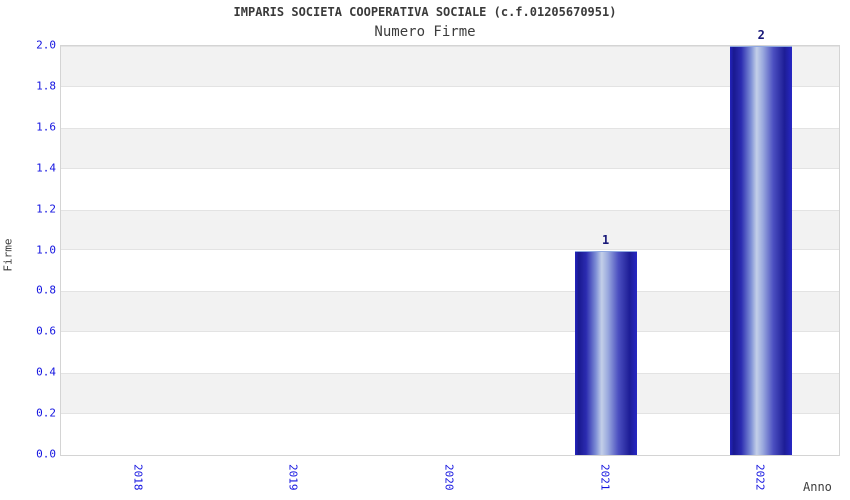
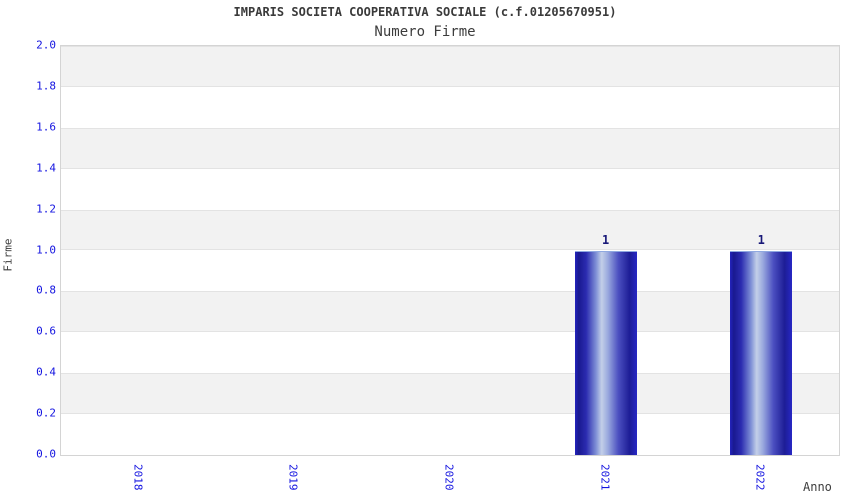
2022: 2 -> 1
